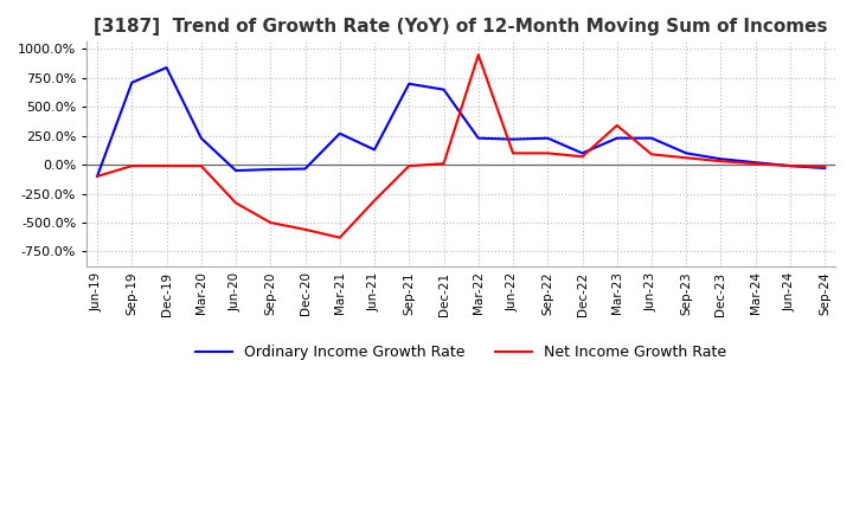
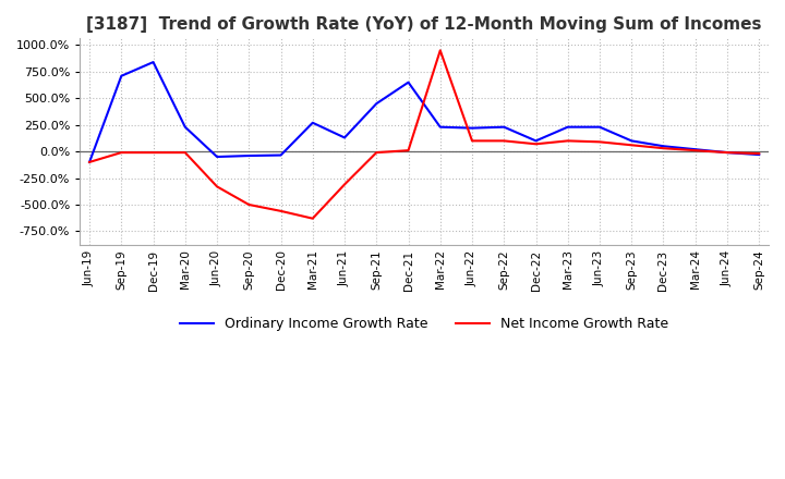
Ordinary Income Growth Rate/Sep-21: 700% -> 450%
Net Income Growth Rate/Mar-23: 340% -> 100%
